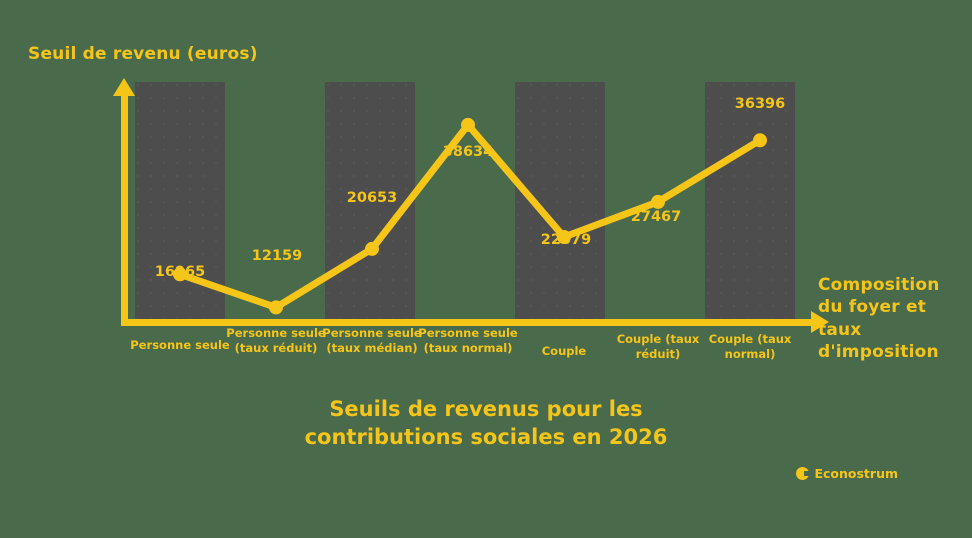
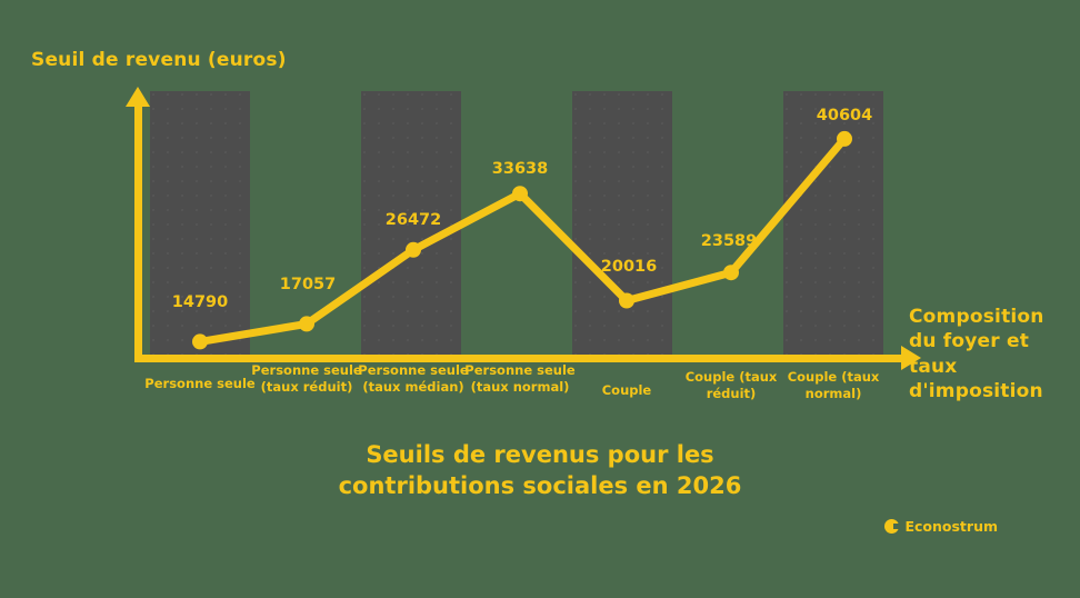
Personne seule: 16965 -> 14790
Personne seule (taux réduit): 12159 -> 17057
Personne seule (taux médian): 20653 -> 26472
Personne seule (taux normal): 38634 -> 33638
Couple: 22379 -> 20016
Couple (taux réduit): 27467 -> 23589
Couple (taux normal): 36396 -> 40604
